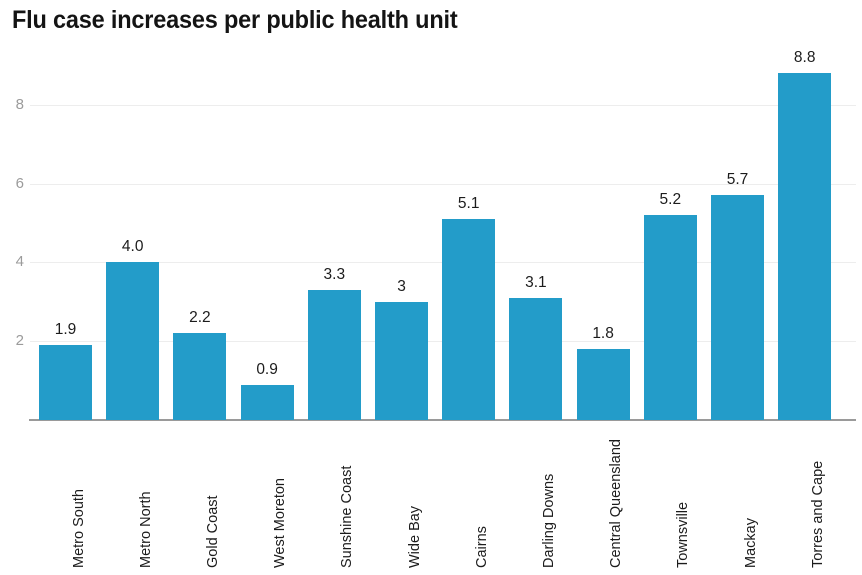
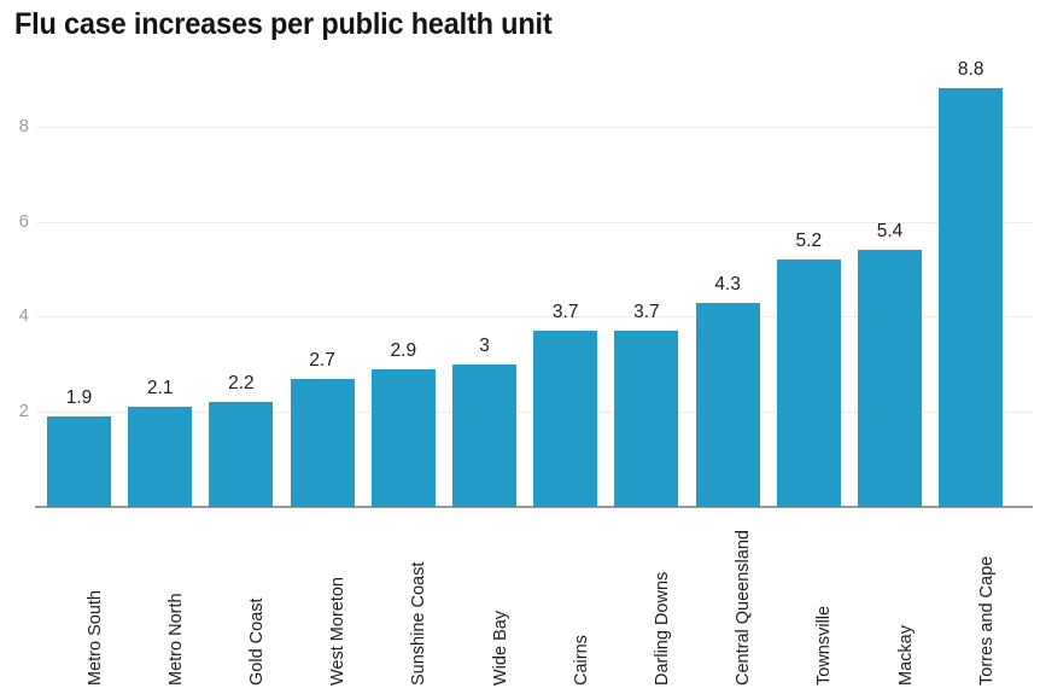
Metro North: 4.0 -> 2.1
West Moreton: 0.9 -> 2.7
Sunshine Coast: 3.3 -> 2.9
Cairns: 5.1 -> 3.7
Darling Downs: 3.1 -> 3.7
Central Queensland: 1.8 -> 4.3
Mackay: 5.7 -> 5.4
